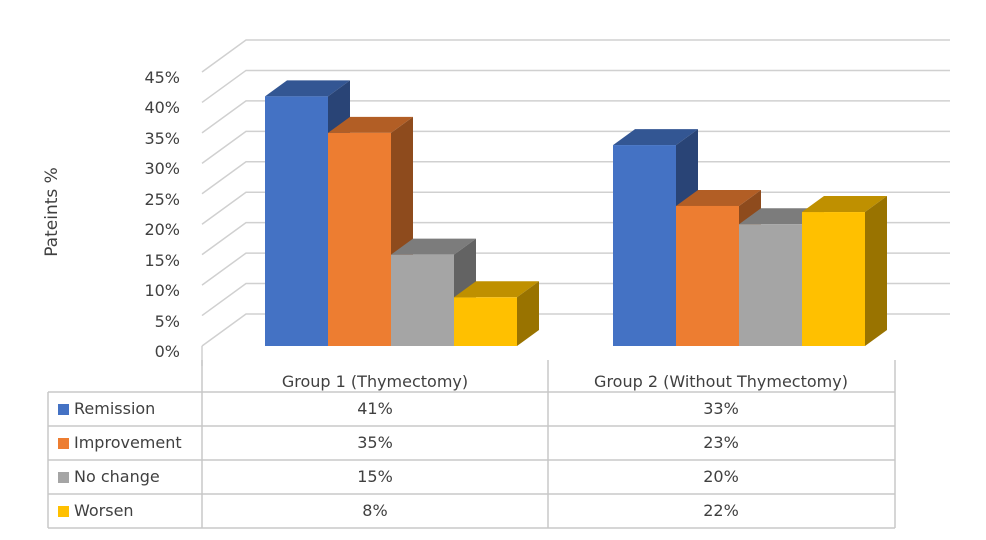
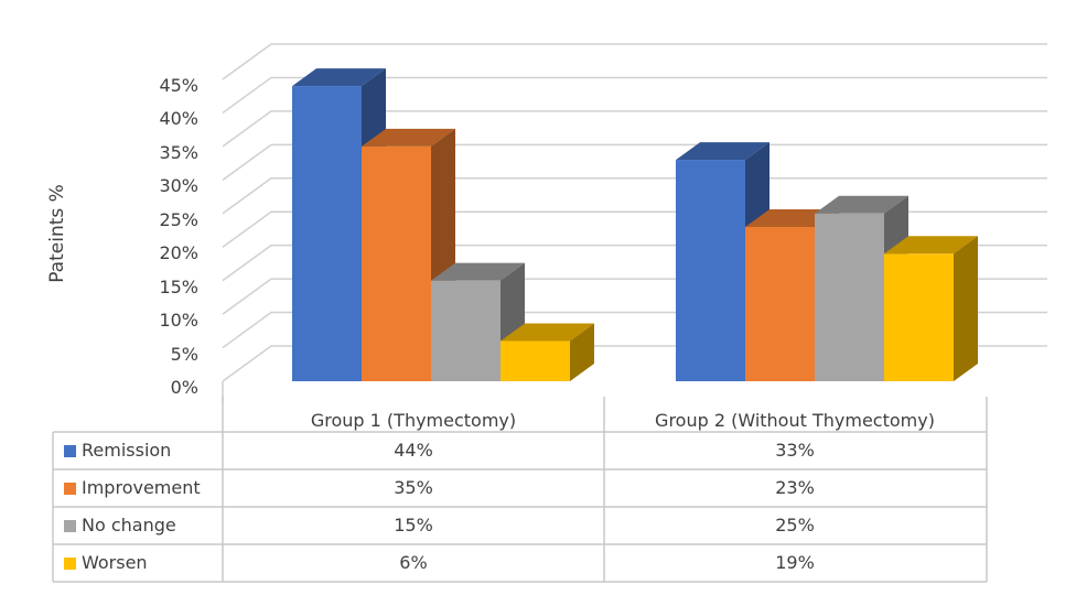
Remission/Group 1 (Thymectomy): 41% -> 44%
Worsen/Group 1 (Thymectomy): 8% -> 6%
No change/Group 2 (Without Thymectomy): 20% -> 25%
Worsen/Group 2 (Without Thymectomy): 22% -> 19%
